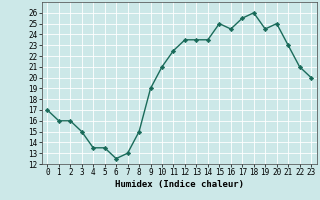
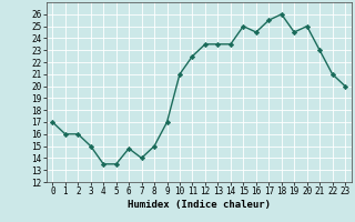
6: 12.5 -> 14.8
7: 13.0 -> 14.0
9: 19.0 -> 17.0
